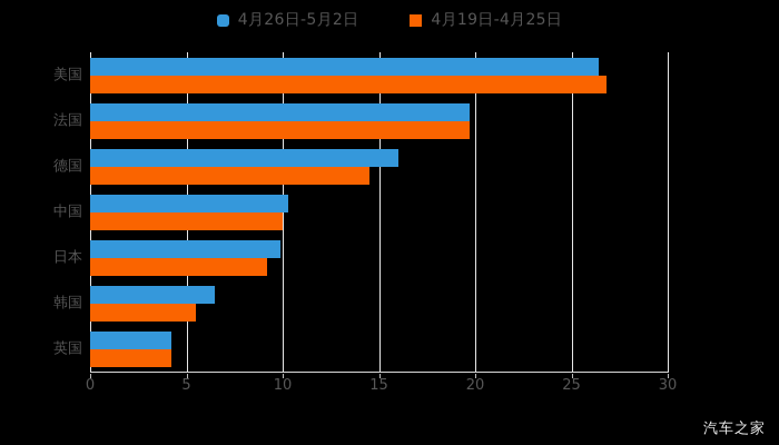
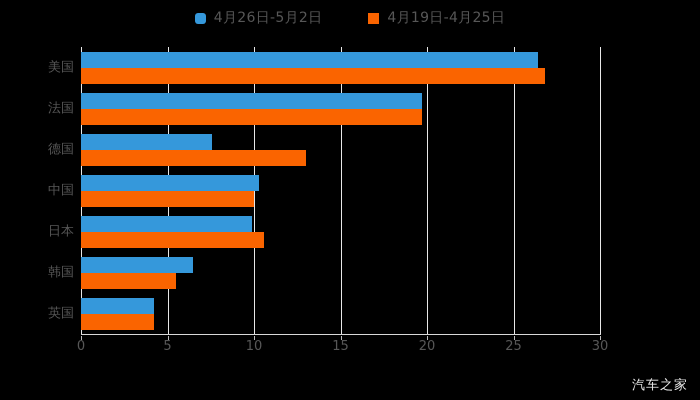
4月26日-5月2日/德国: 16.0 -> 7.6
4月19日-4月25日/德国: 14.5 -> 13.0
4月19日-4月25日/日本: 9.2 -> 10.6
